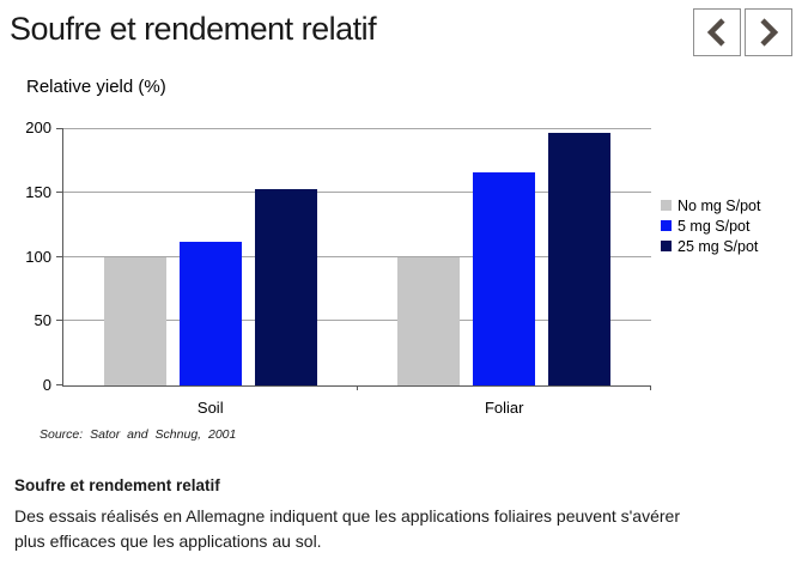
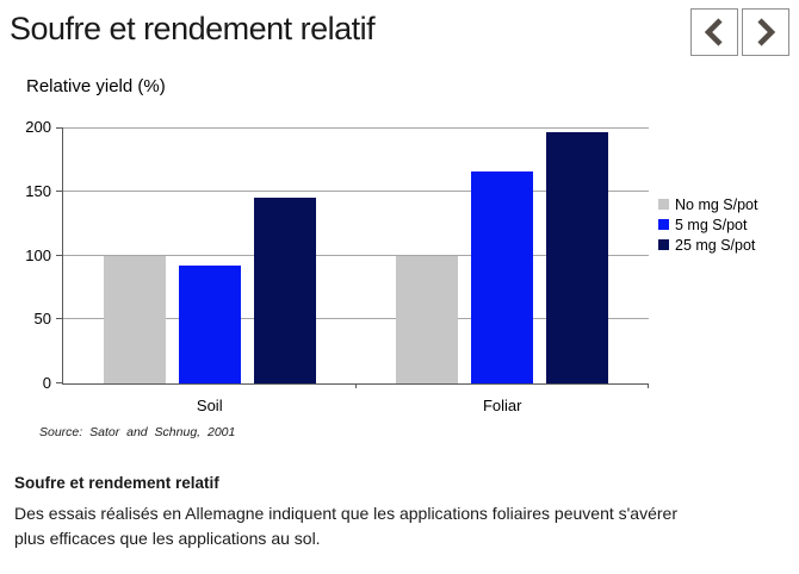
5 mg S/pot/Soil: 112 -> 92
25 mg S/pot/Soil: 153 -> 145
